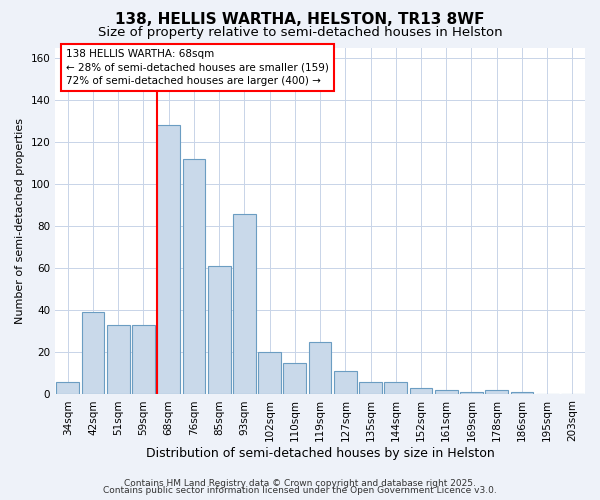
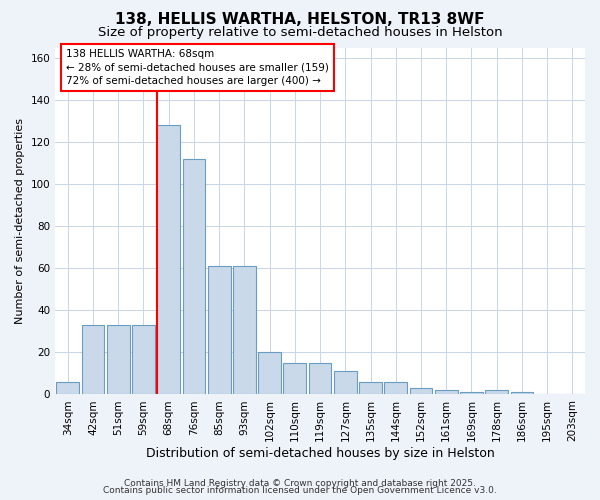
42sqm: 39 -> 33
93sqm: 86 -> 61
119sqm: 25 -> 15
